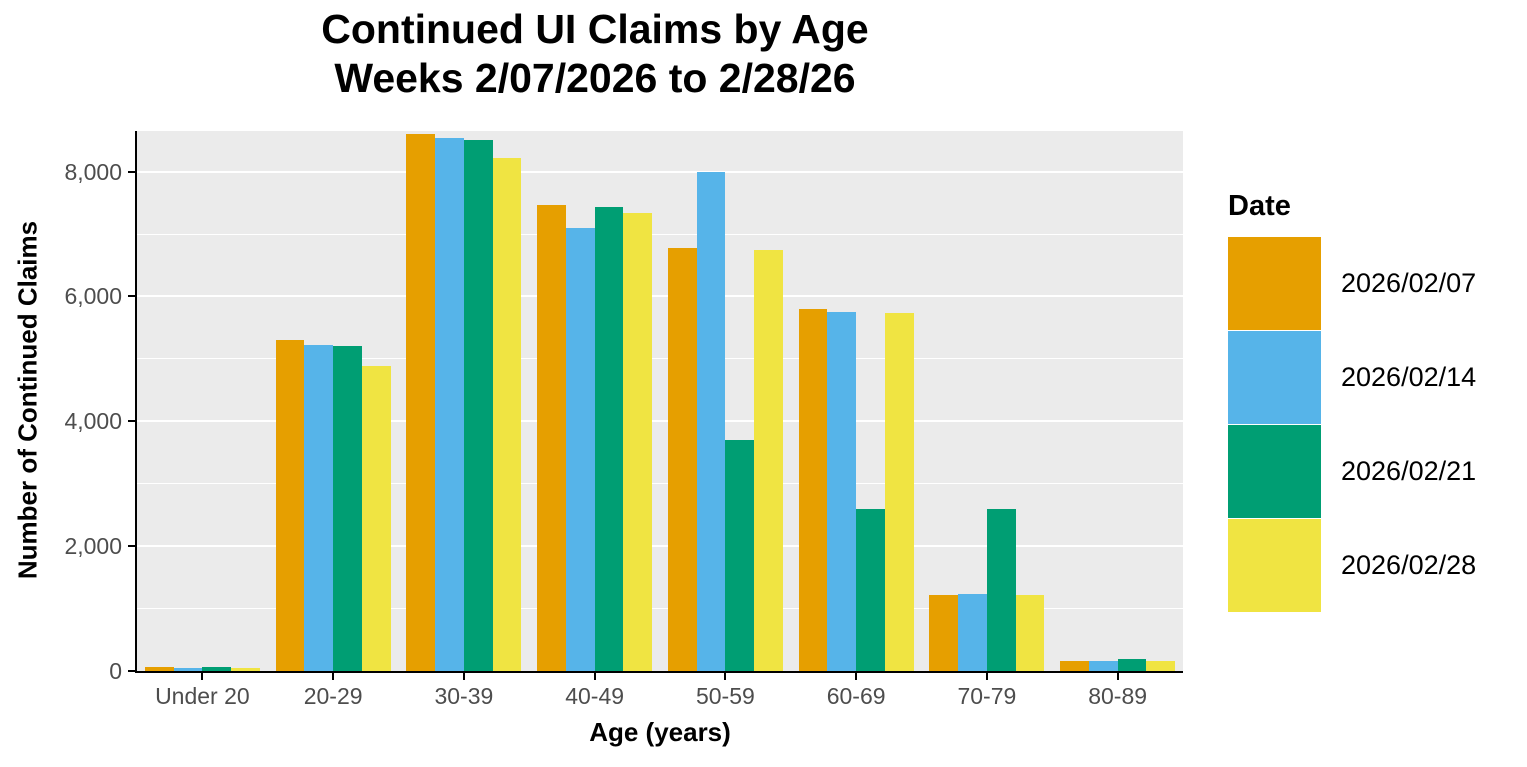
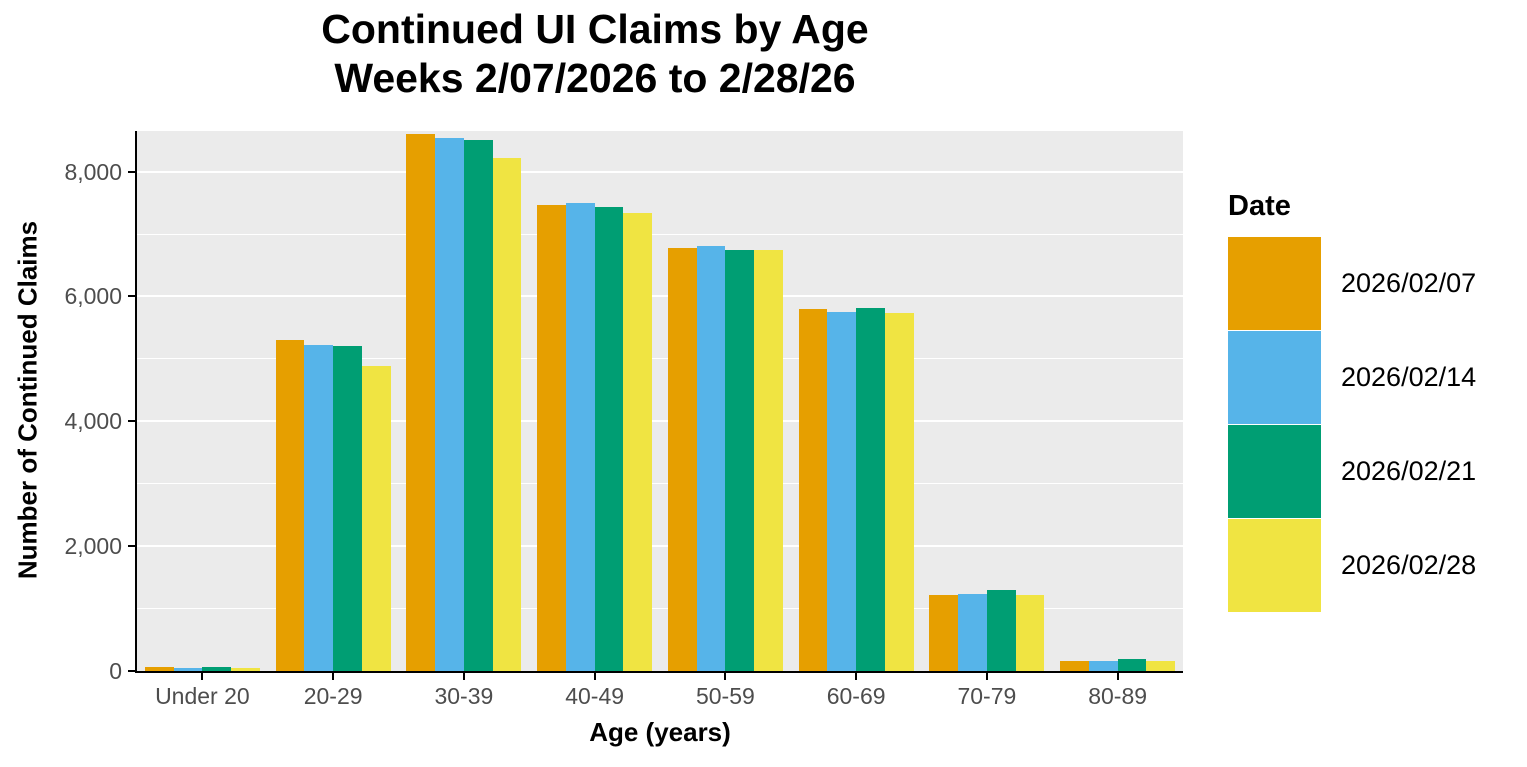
2026/02/14/40-49: 7100 -> 7500
2026/02/14/50-59: 8000 -> 6800
2026/02/21/50-59: 3700 -> 6700
2026/02/21/60-69: 2600 -> 5800
2026/02/21/70-79: 2600 -> 1300
